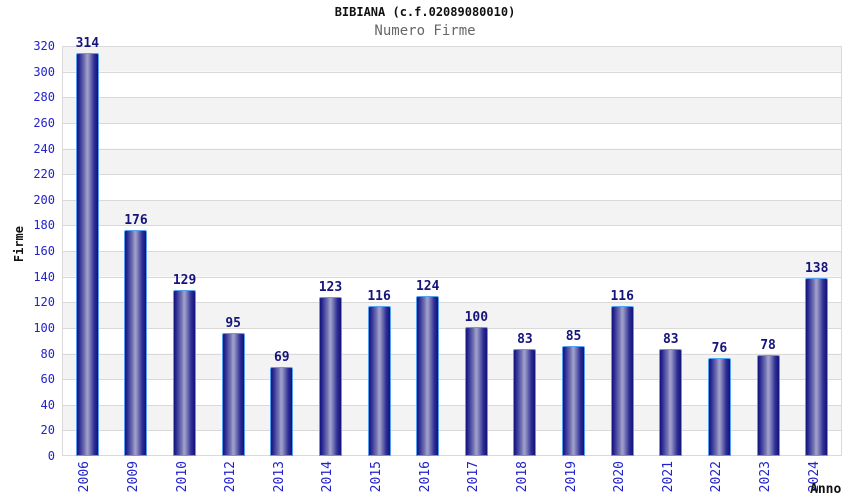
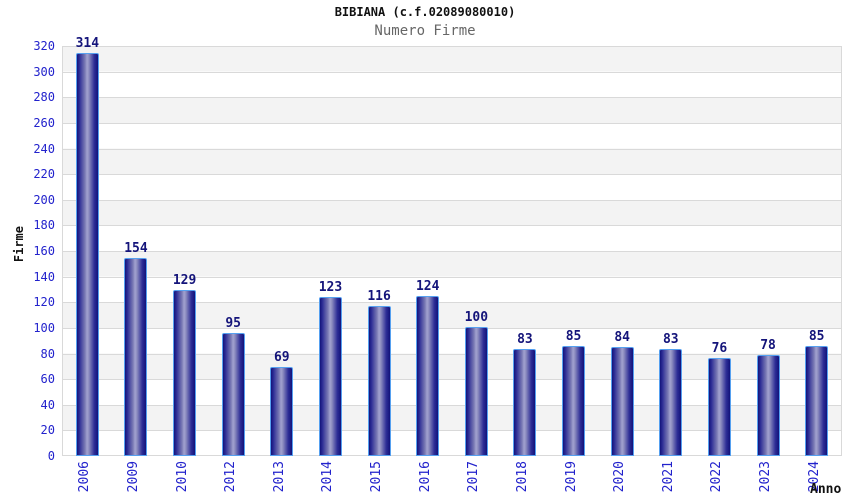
2009: 176 -> 154
2020: 116 -> 84
2024: 138 -> 85
